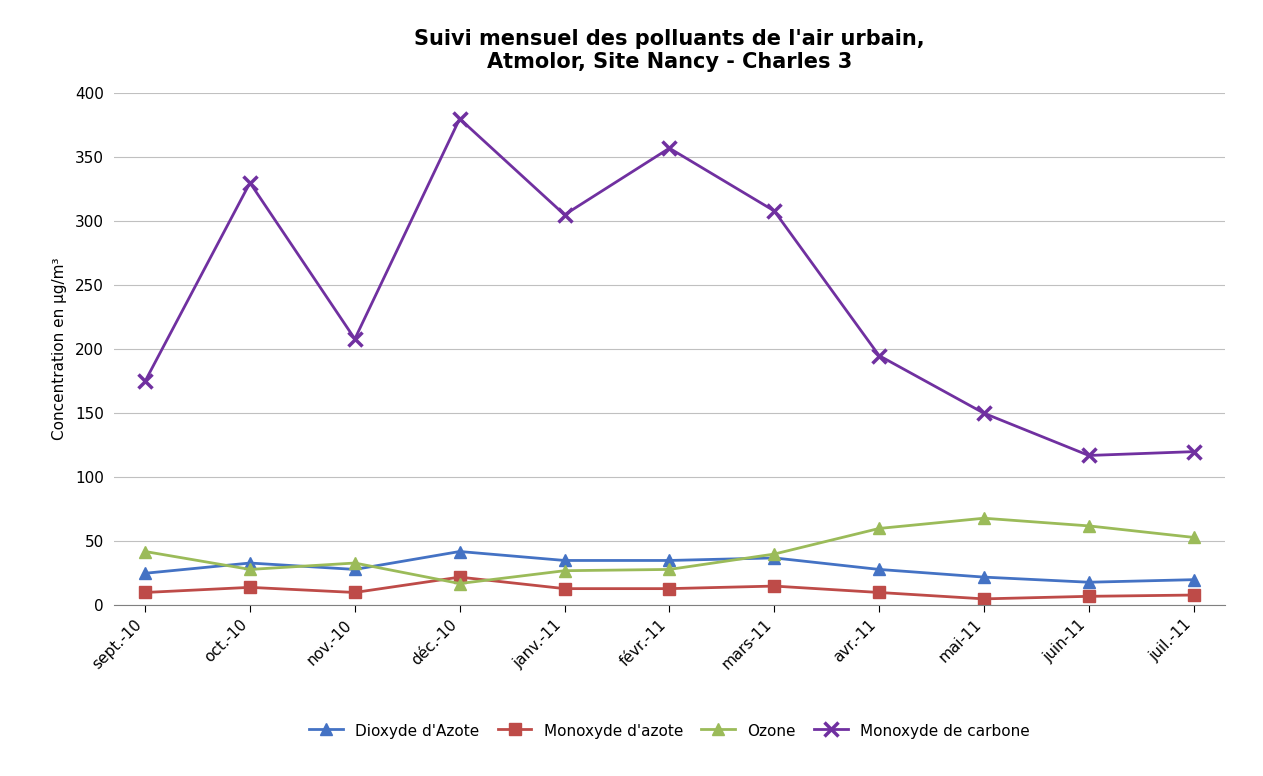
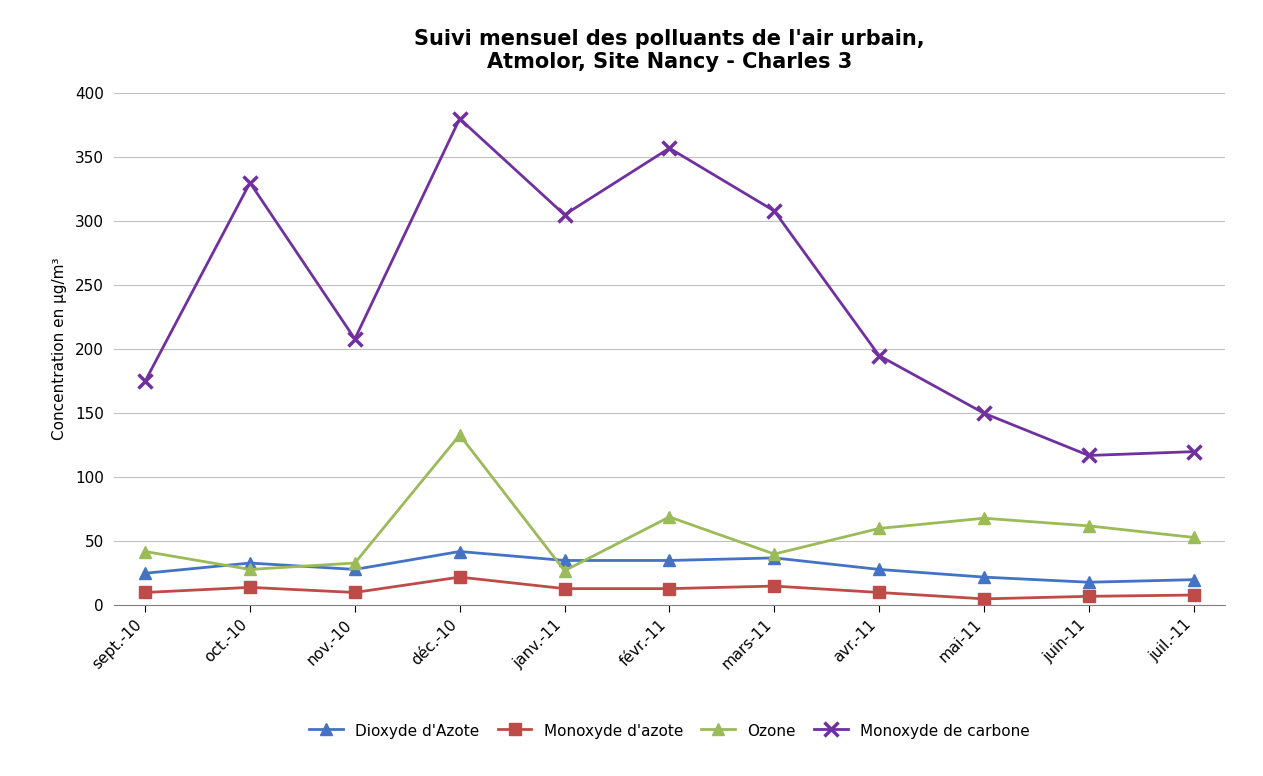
Ozone/déc.-10: 17 -> 133
Ozone/févr.-11: 28 -> 69
